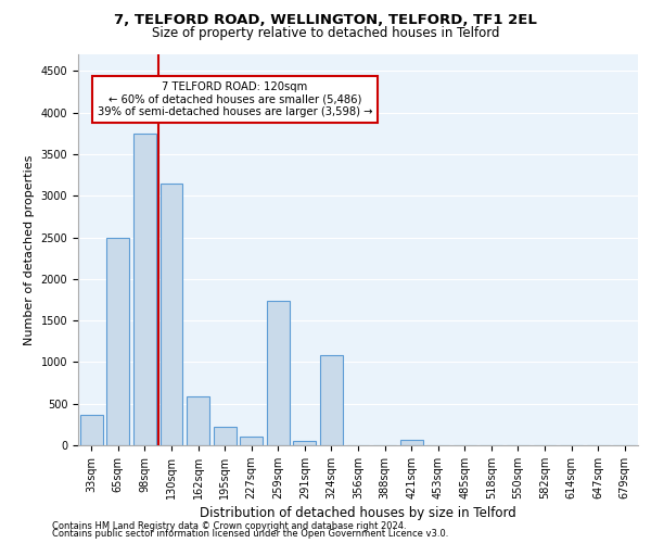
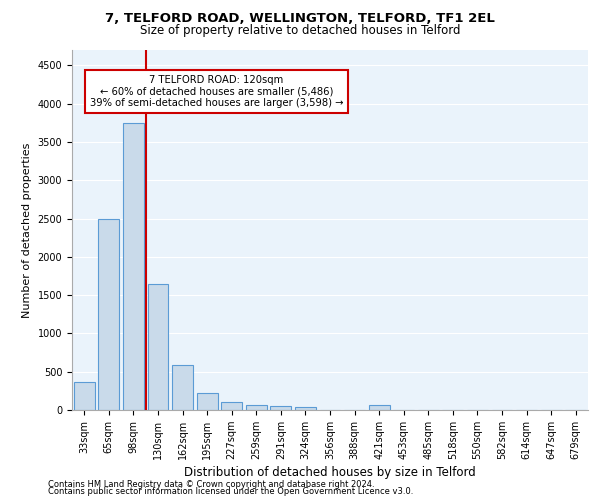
130sqm: 3140 -> 1640
259sqm: 1740 -> 70
324sqm: 1080 -> 40
